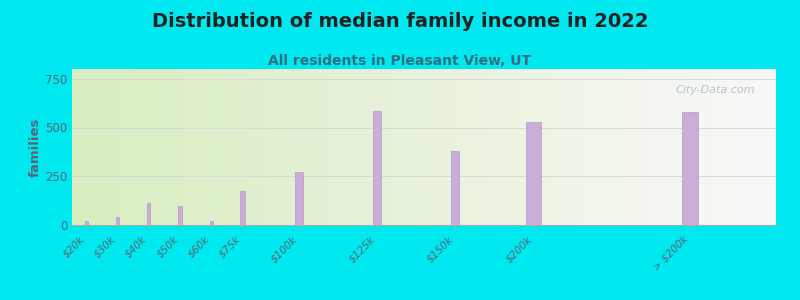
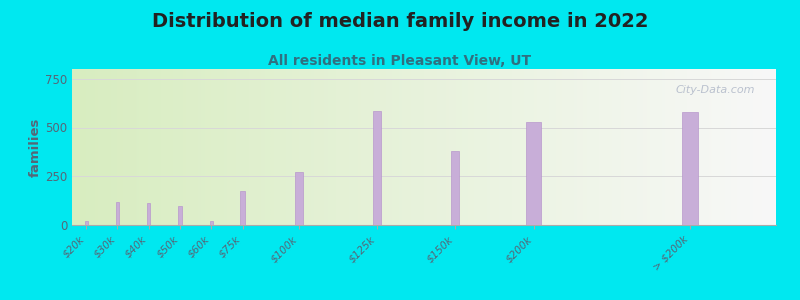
$30k: 40 -> 120
